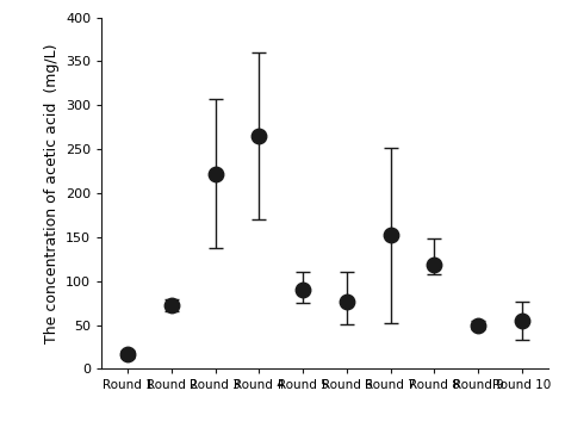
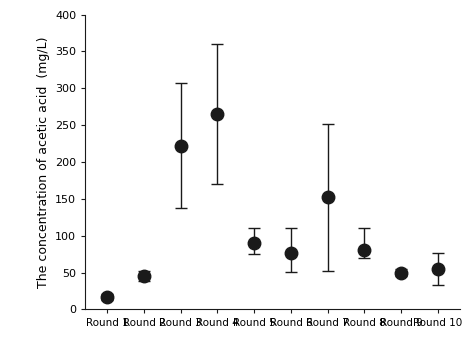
Round 2: 72 -> 45
Round 8: 118 -> 80
